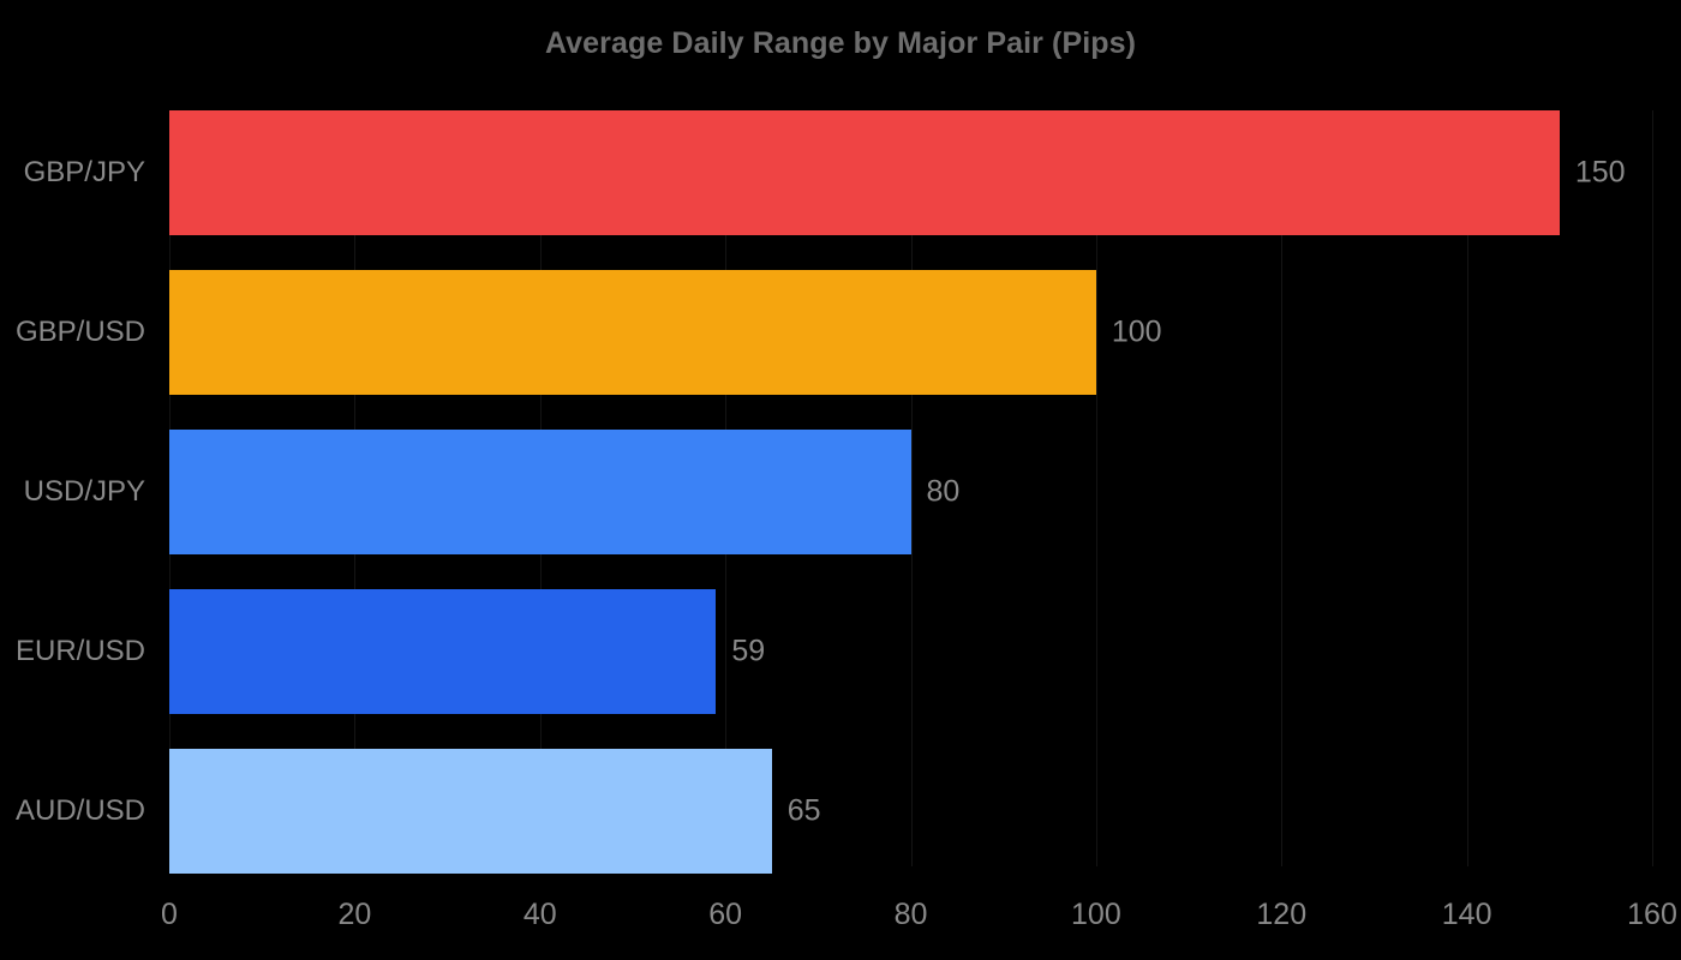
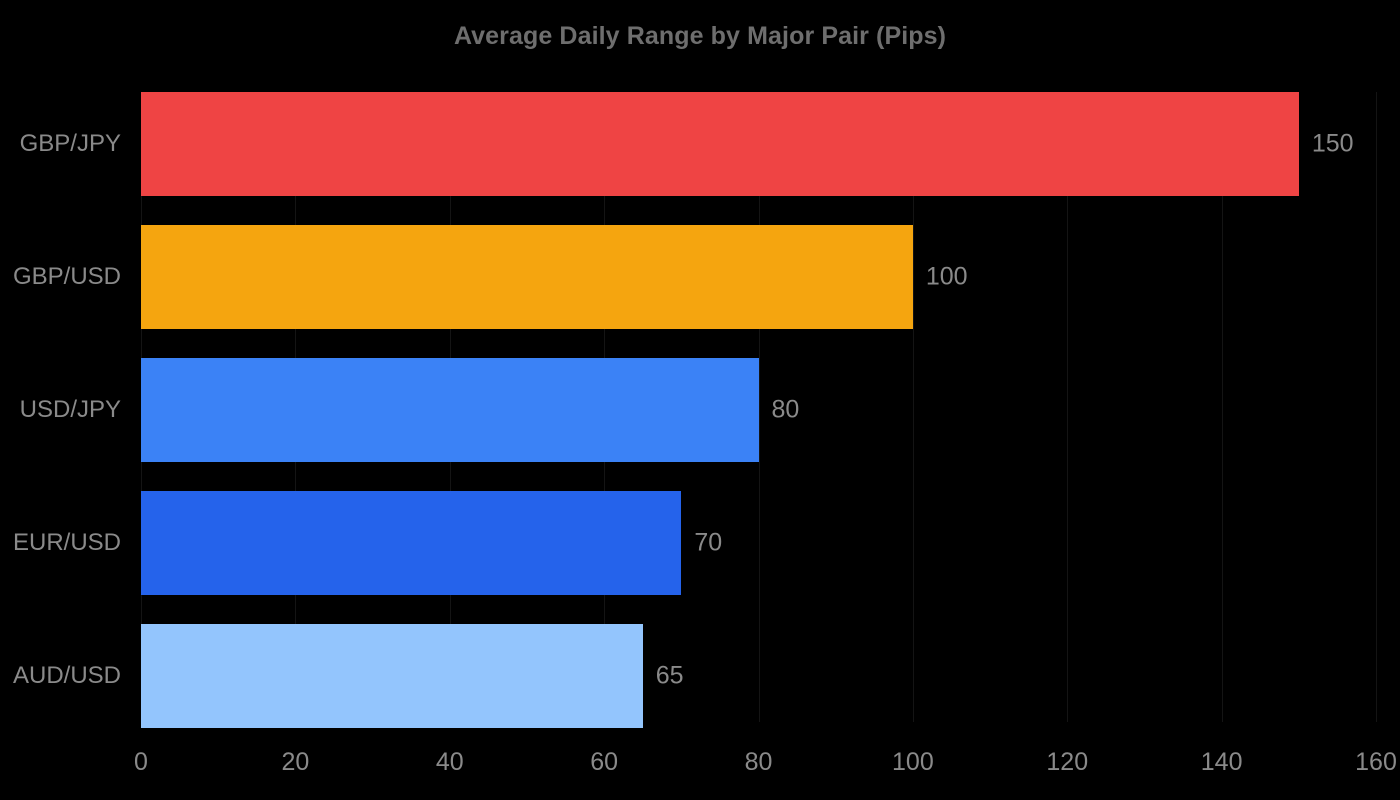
EUR/USD: 59 -> 70
